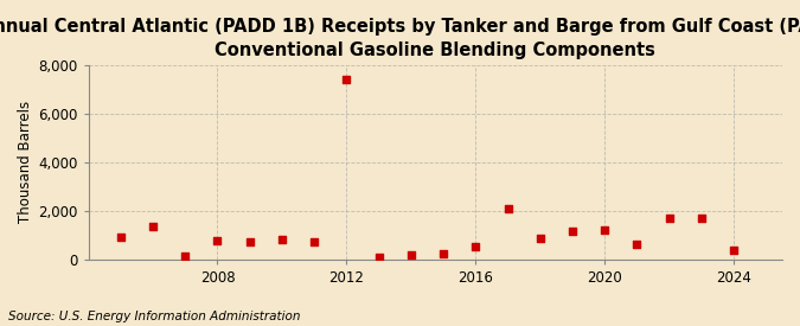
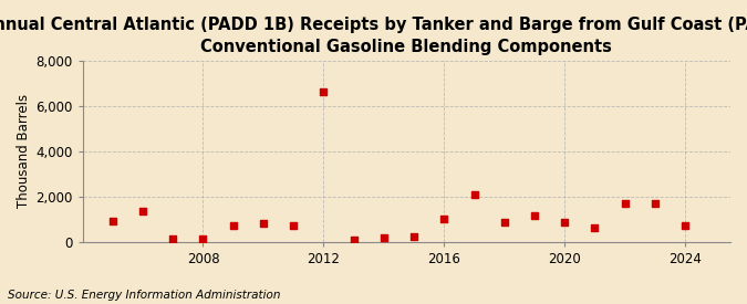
2008: 750 -> 120
2012: 7,400 -> 6,650
2016: 500 -> 1,000
2020: 1,200 -> 850
2024: 400 -> 700
